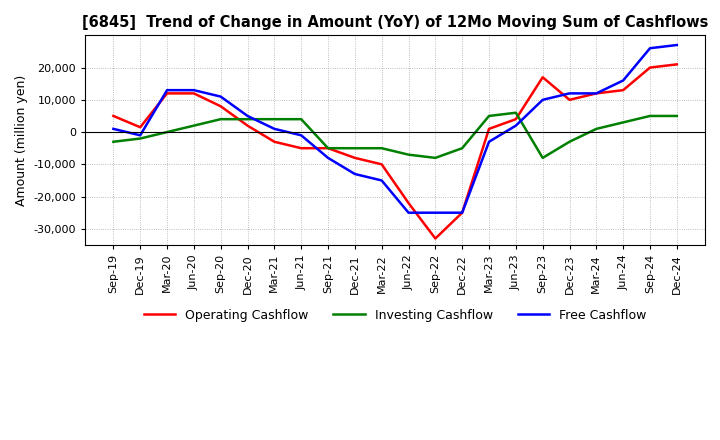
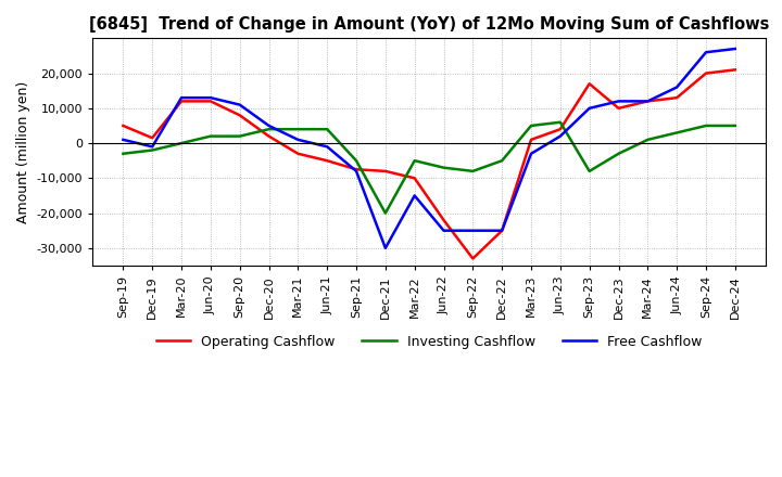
Investing Cashflow/Sep-20: 4,000 -> 2,000
Operating Cashflow/Sep-21: -5,000 -> -7,500
Investing Cashflow/Dec-21: -5,000 -> -20,000
Free Cashflow/Dec-21: -13,000 -> -30,000
